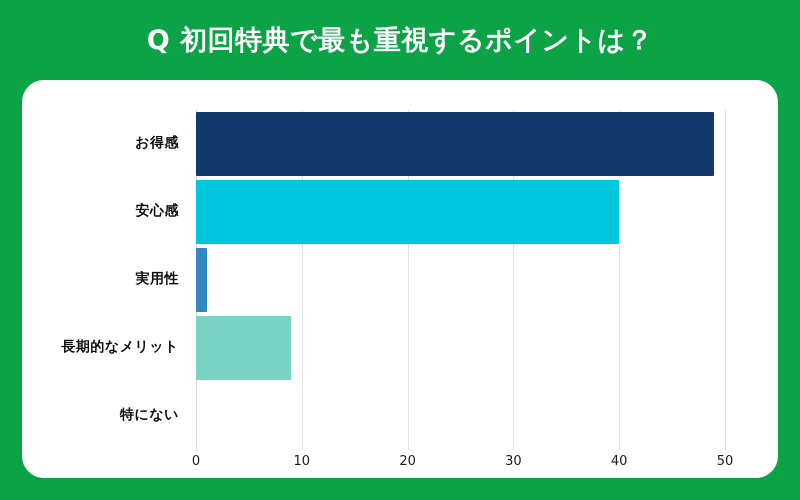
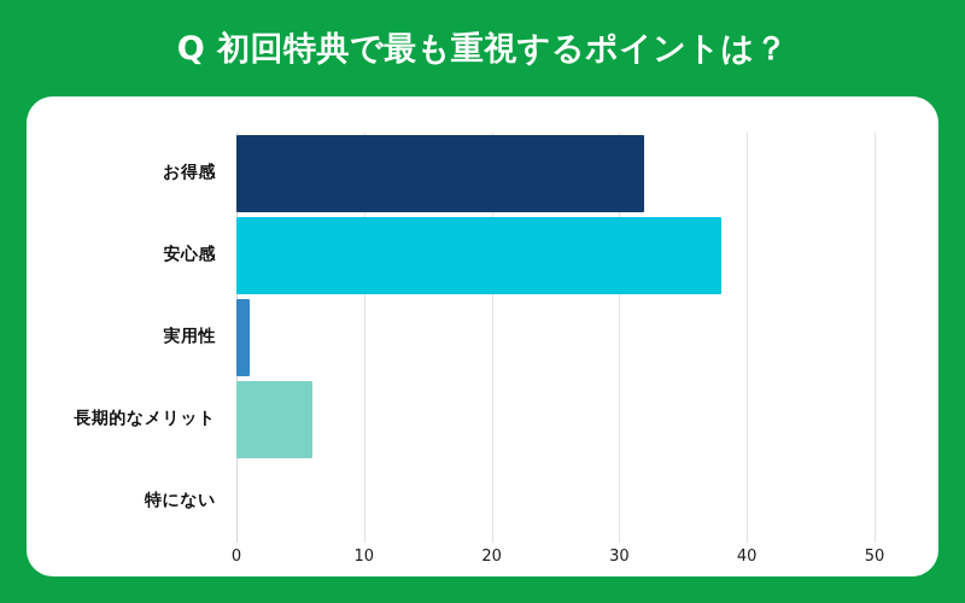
お得感: 49 -> 32
安心感: 40 -> 38
長期的なメリット: 9 -> 6
